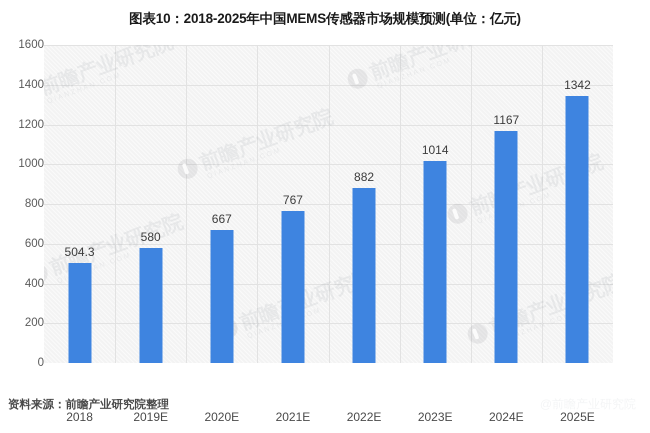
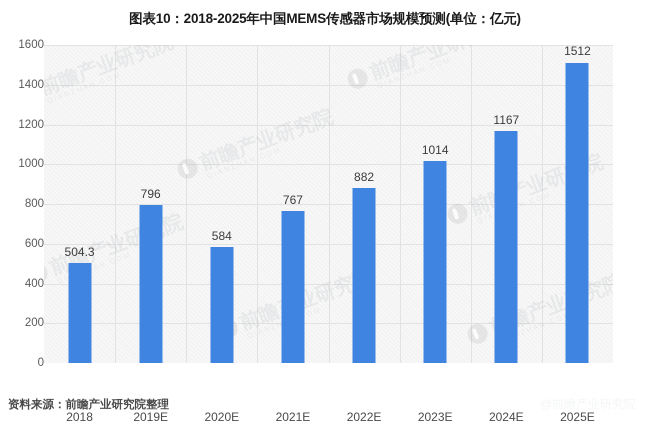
2019E: 580 -> 796
2020E: 667 -> 584
2025E: 1342 -> 1512
